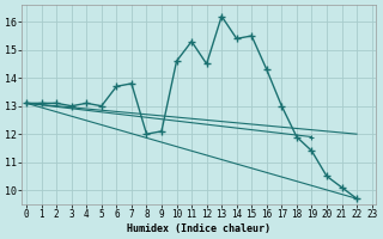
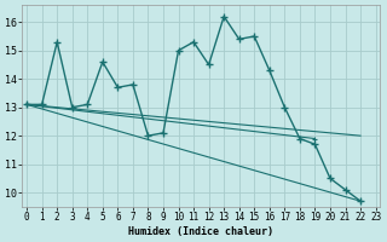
2: 13.1 -> 15.3
5: 13.0 -> 14.6
10: 14.6 -> 15.0
19: 11.4 -> 11.7
